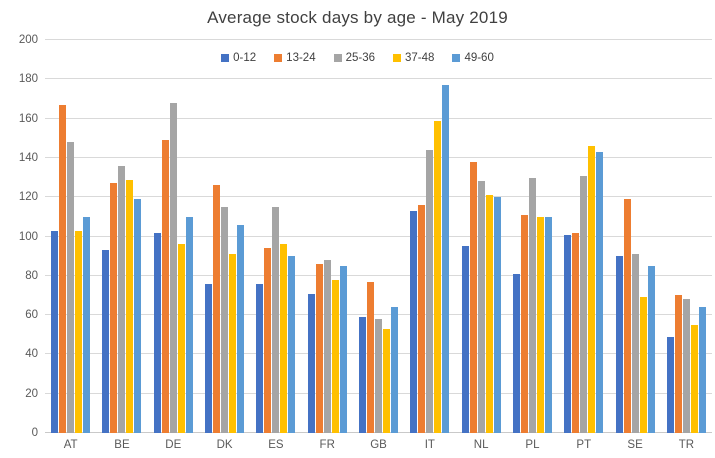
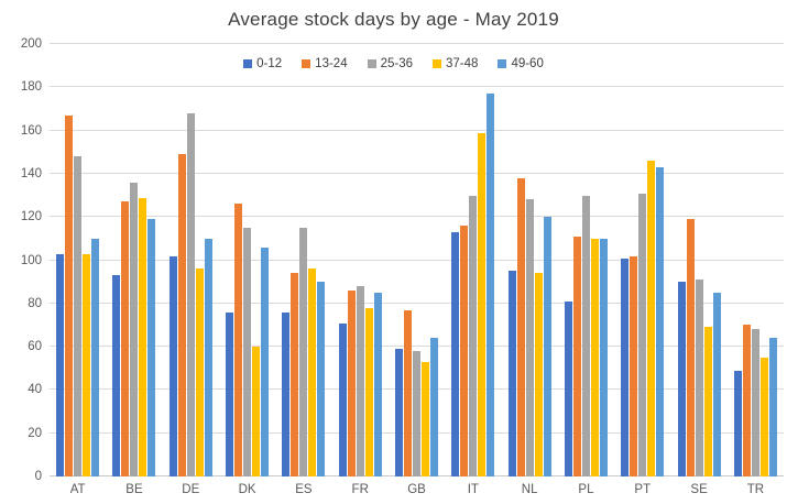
37-48/DK: 91 -> 60
25-36/IT: 144 -> 130
37-48/NL: 121 -> 94
